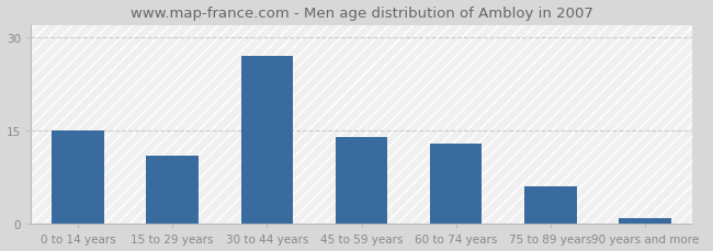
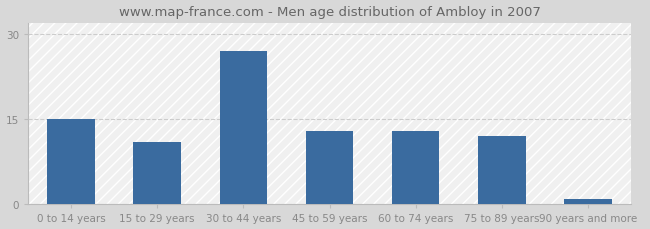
45 to 59 years: 14 -> 13
75 to 89 years: 6 -> 12
